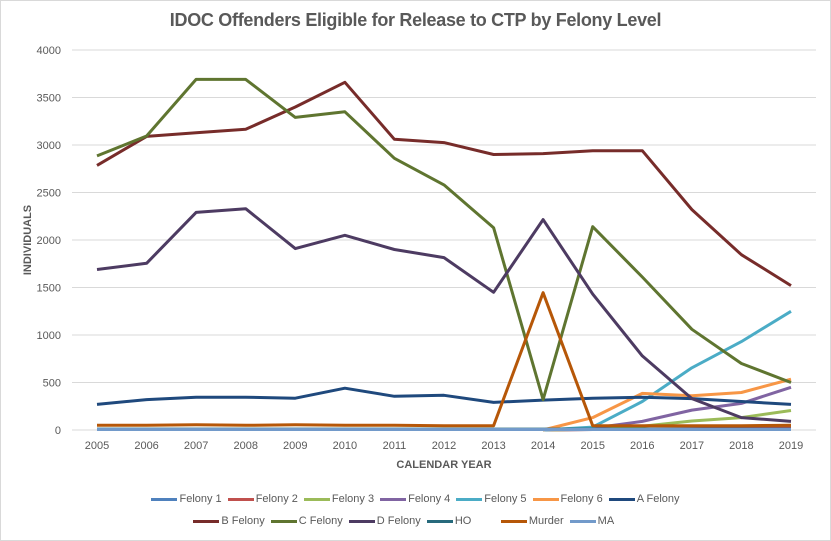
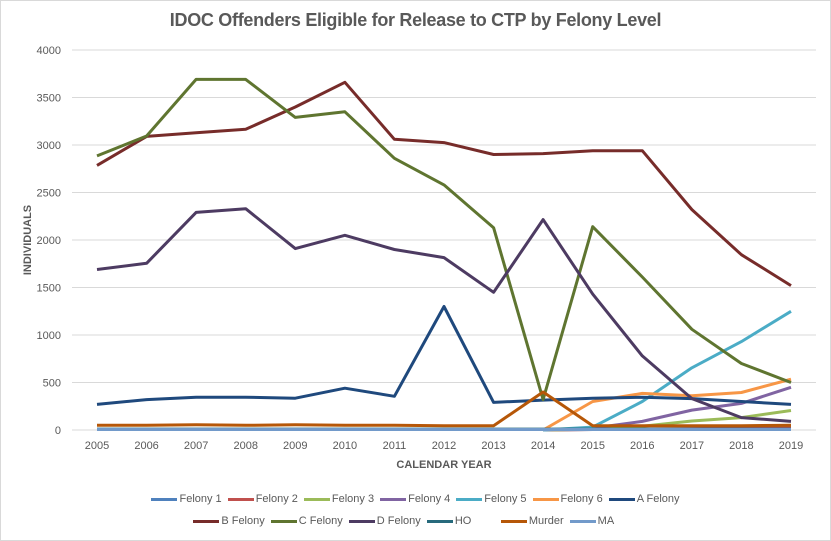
A Felony/2012: 400 -> 1300
Murder/2014: 1400 -> 400
Felony 6/2015: 100 -> 300
